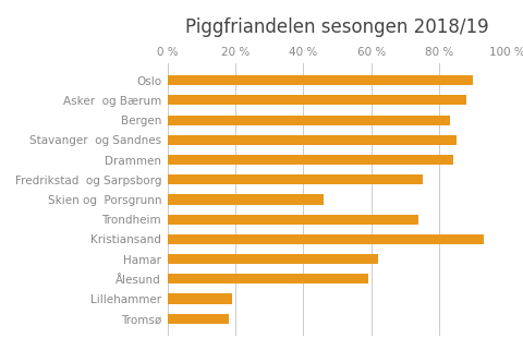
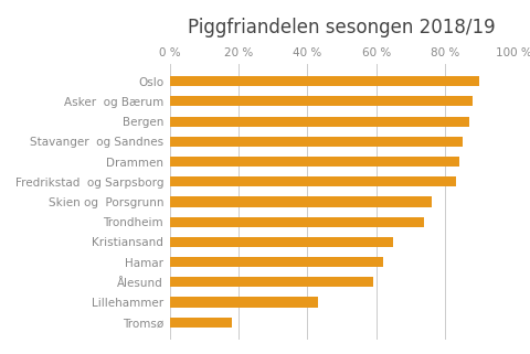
Bergen: 83 % -> 87 %
Fredrikstad og Sarpsborg: 75 % -> 83 %
Skien og Porsgrunn: 46 % -> 76 %
Kristiansand: 93 % -> 65 %
Lillehammer: 19 % -> 43 %
